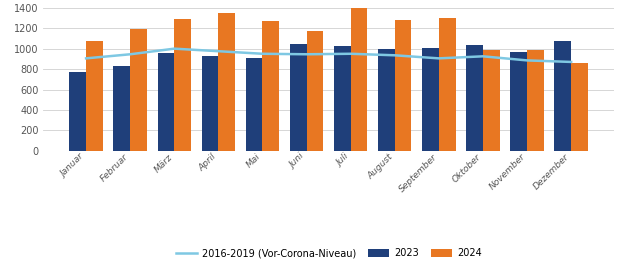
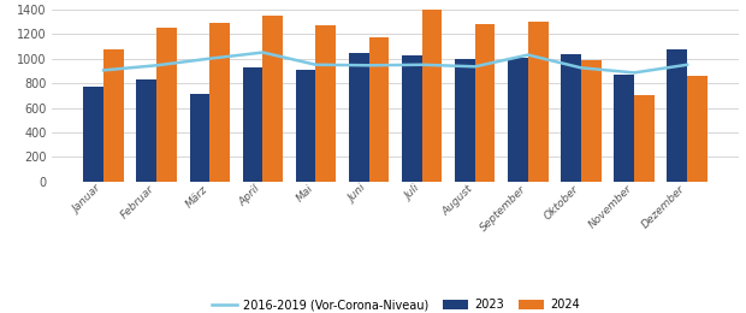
2024/Februar: 1200 -> 1250
2023/März: 960 -> 710
2016-2019 (Vor-Corona-Niveau)/April: 980 -> 1050
2016-2019 (Vor-Corona-Niveau)/September: 900 -> 1030
2023/November: 970 -> 870
2024/November: 990 -> 700
2016-2019 (Vor-Corona-Niveau)/Dezember: 870 -> 950
